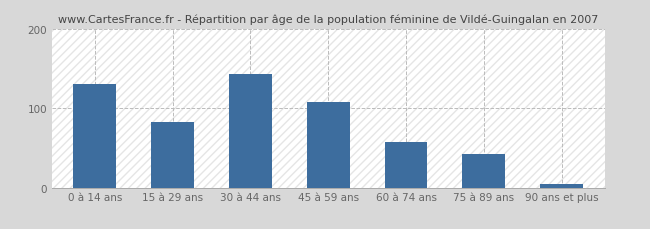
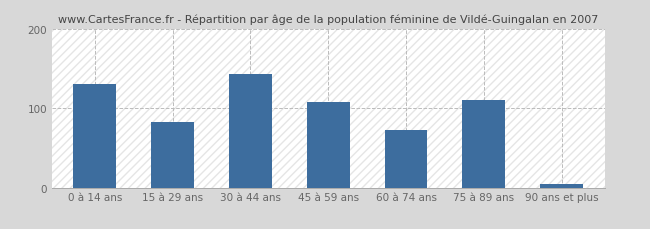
60 à 74 ans: 57 -> 72
75 à 89 ans: 42 -> 110
